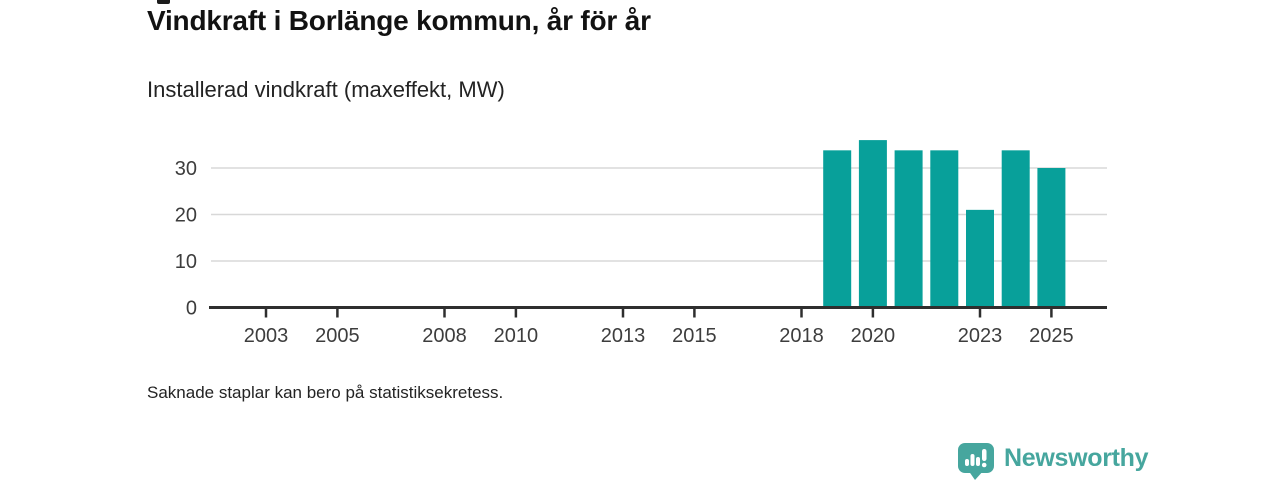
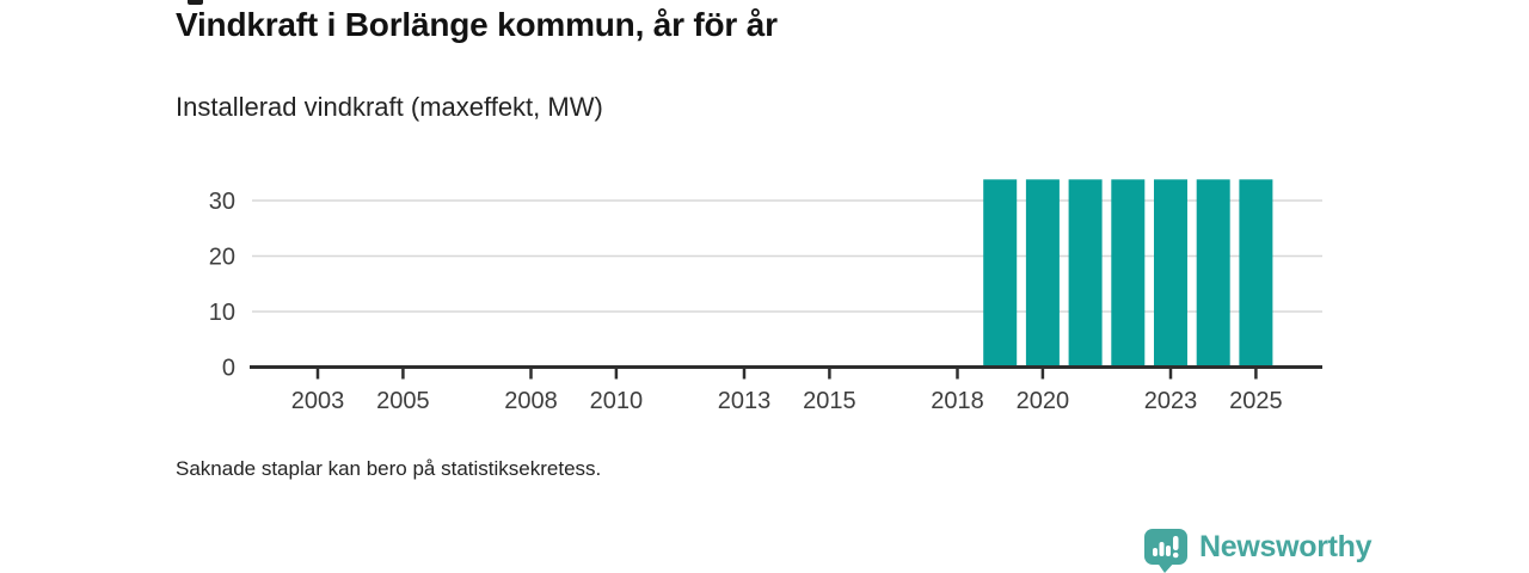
2020: 36 -> 34
2023: 21 -> 34
2025: 30 -> 34
